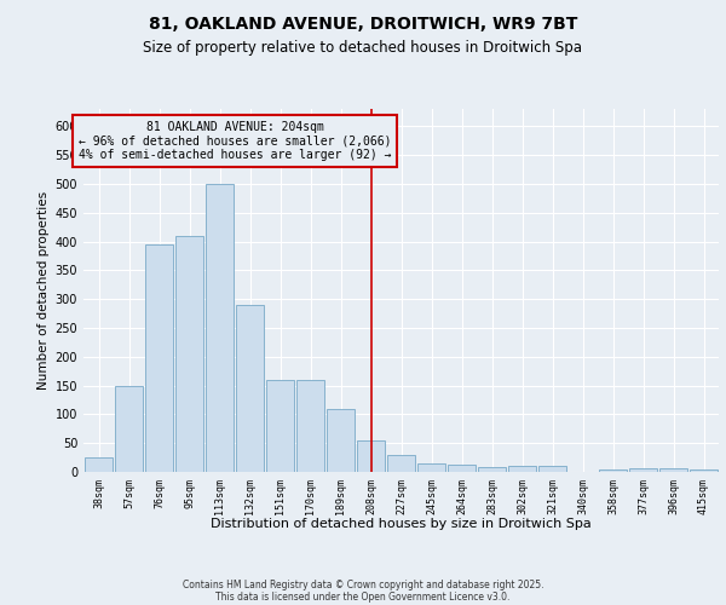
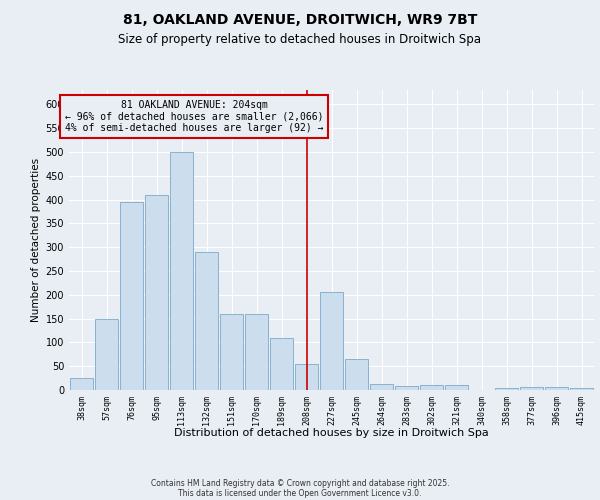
227sqm: 30 -> 205
245sqm: 15 -> 65
